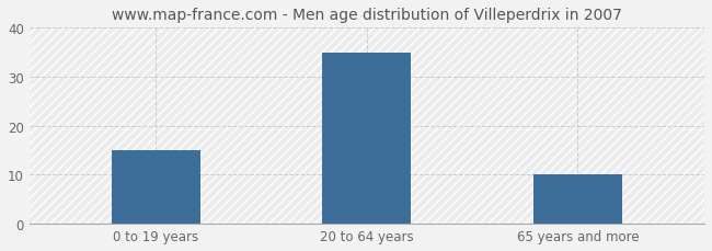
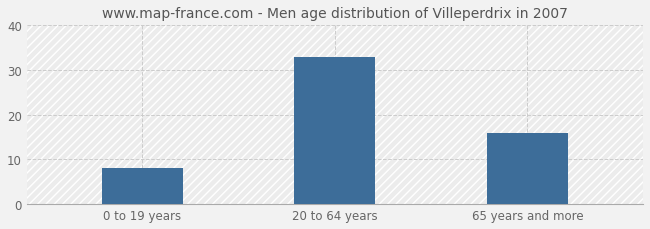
0 to 19 years: 15 -> 8
20 to 64 years: 35 -> 33
65 years and more: 10 -> 16
